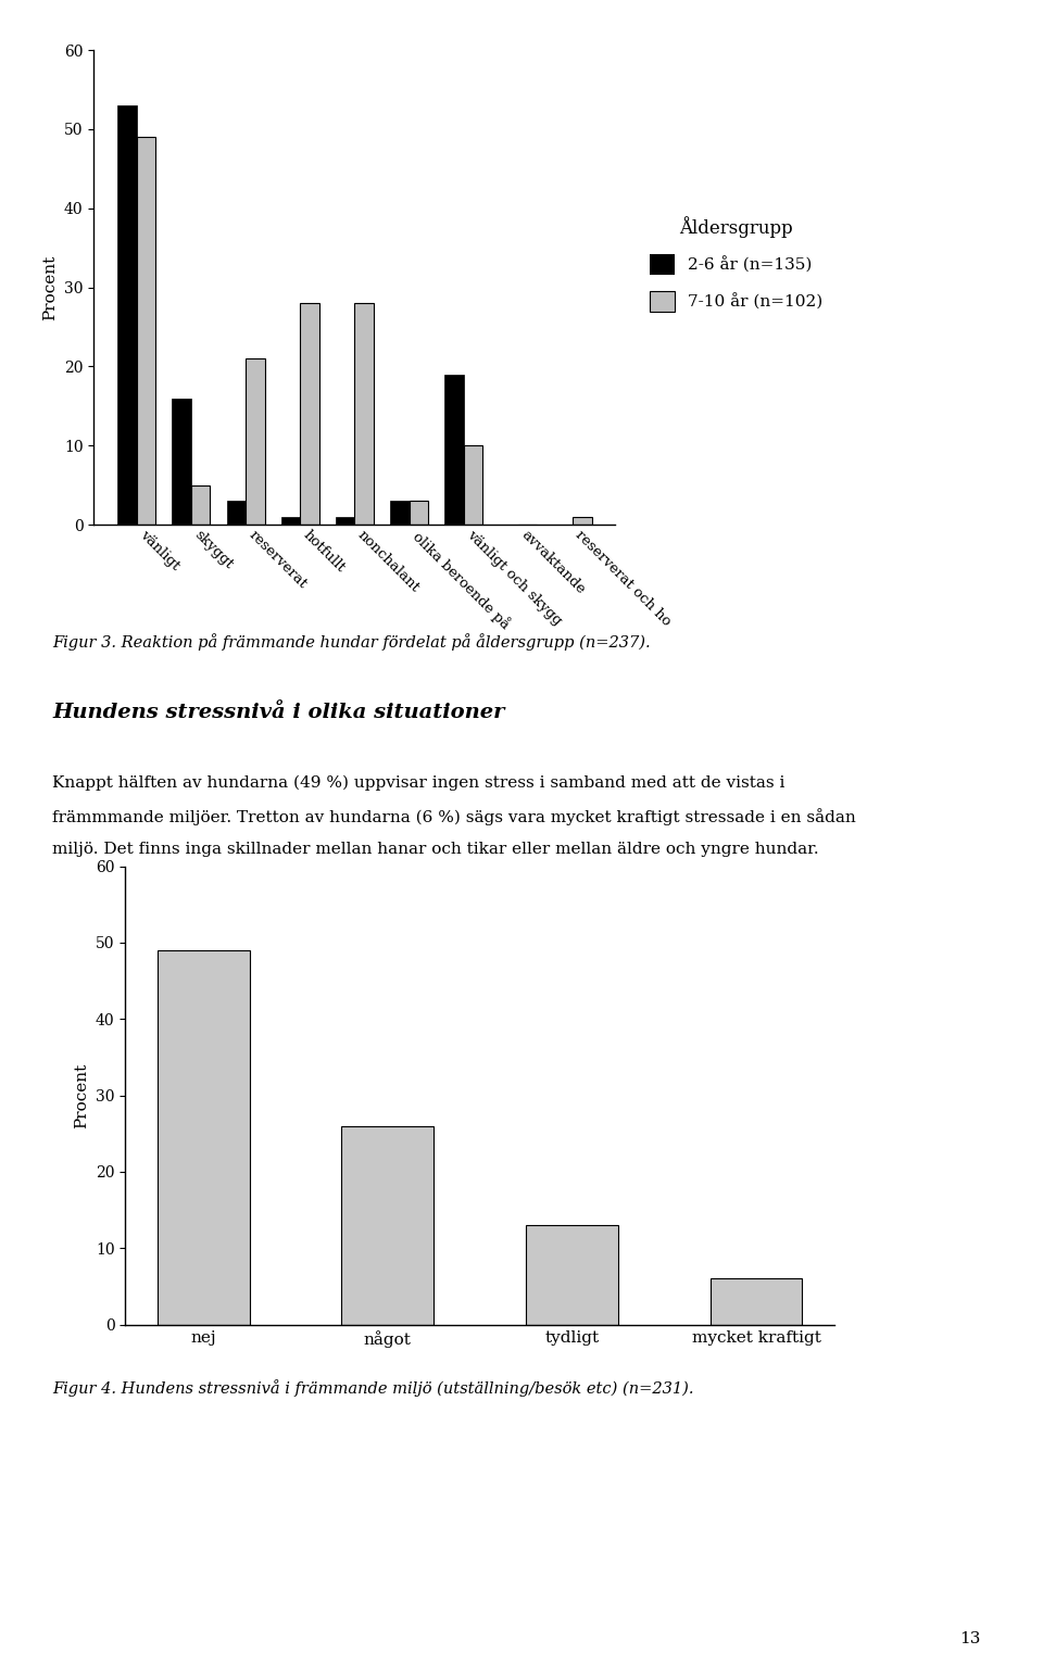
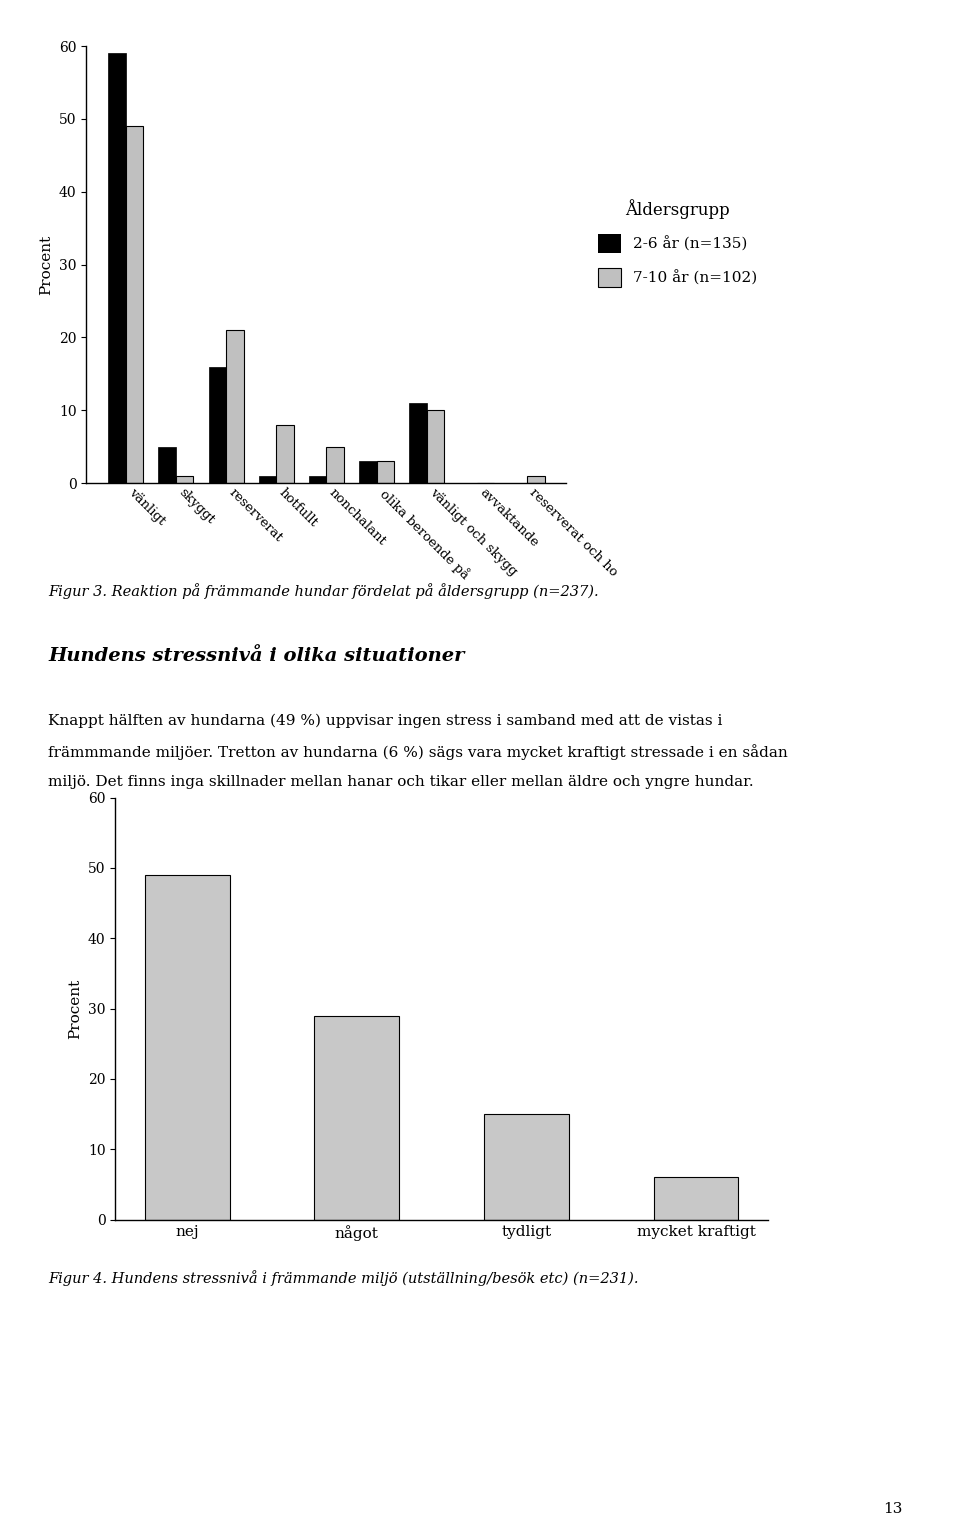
2-6 år (n=135)/vänligt: 53 -> 59
2-6 år (n=135)/skyggt: 16 -> 5
7-10 år (n=102)/skyggt: 5 -> 1
2-6 år (n=135)/reserverat: 3 -> 16
7-10 år (n=102)/hotfullt: 28 -> 8
7-10 år (n=102)/nonchalant: 28 -> 5
2-6 år (n=135)/vänligt och skygg: 19 -> 11
något: 26 -> 29
tydligt: 13 -> 15
